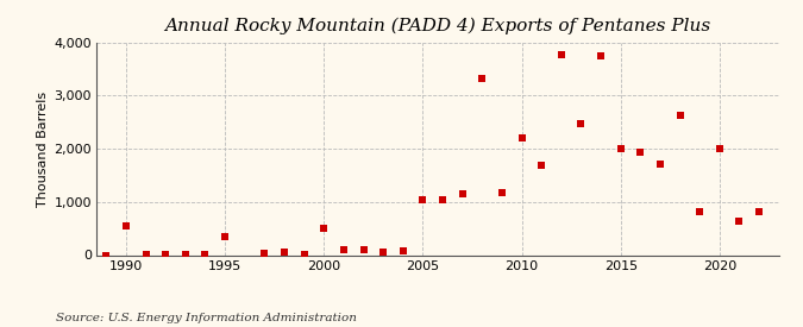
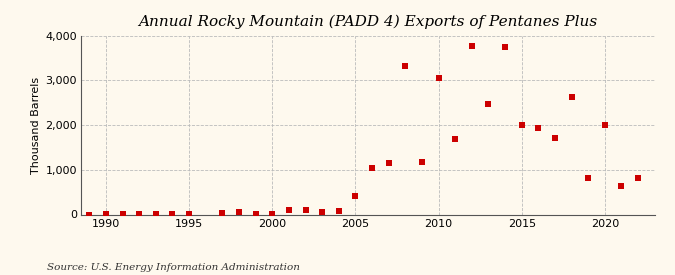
1990: 550 -> 0
1995: 350 -> 10
2000: 500 -> 20
2005: 1,050 -> 420
2010: 2,200 -> 3,050
